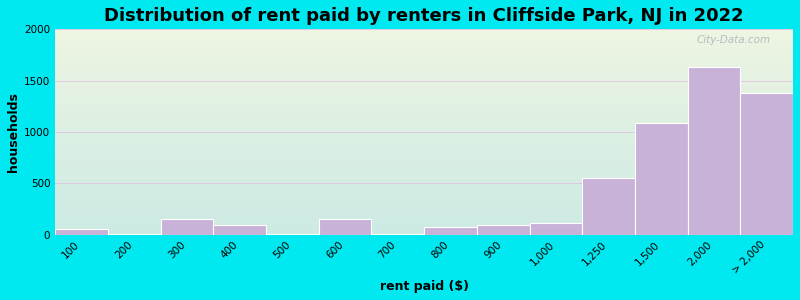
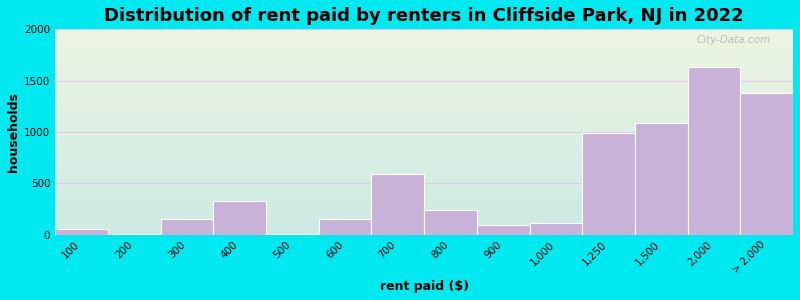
400: 90 -> 330
700: 10 -> 590
800: 70 -> 240
1,250: 550 -> 990
